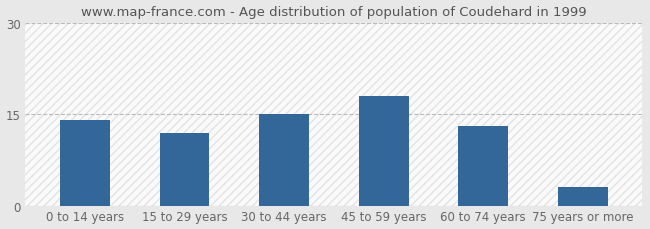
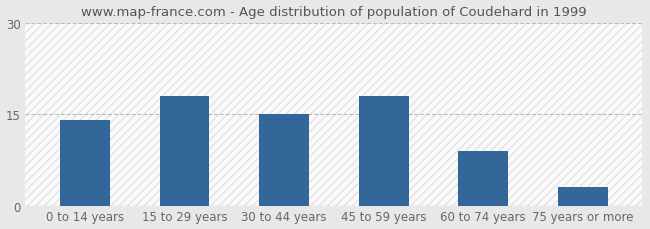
15 to 29 years: 12 -> 18
60 to 74 years: 13 -> 9
